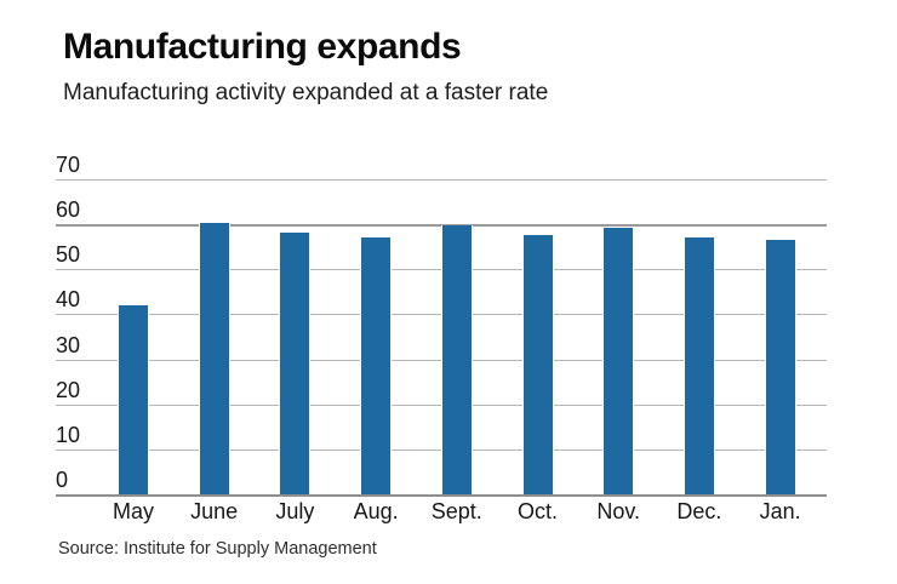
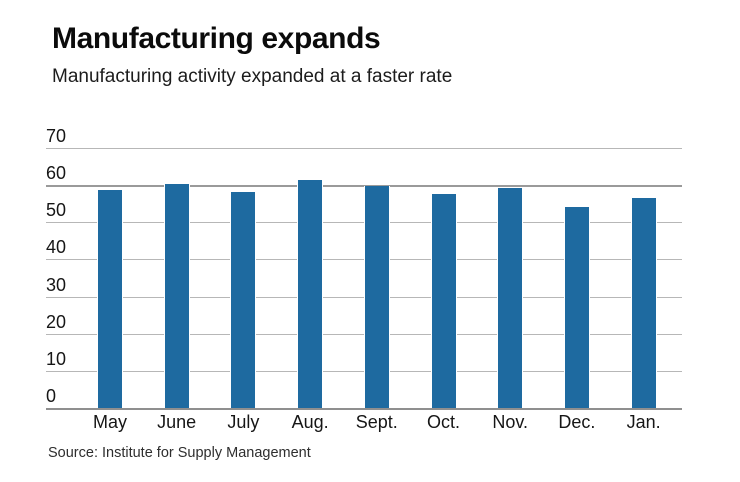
May: 42 -> 59
Aug.: 57 -> 61
Dec.: 57 -> 54
